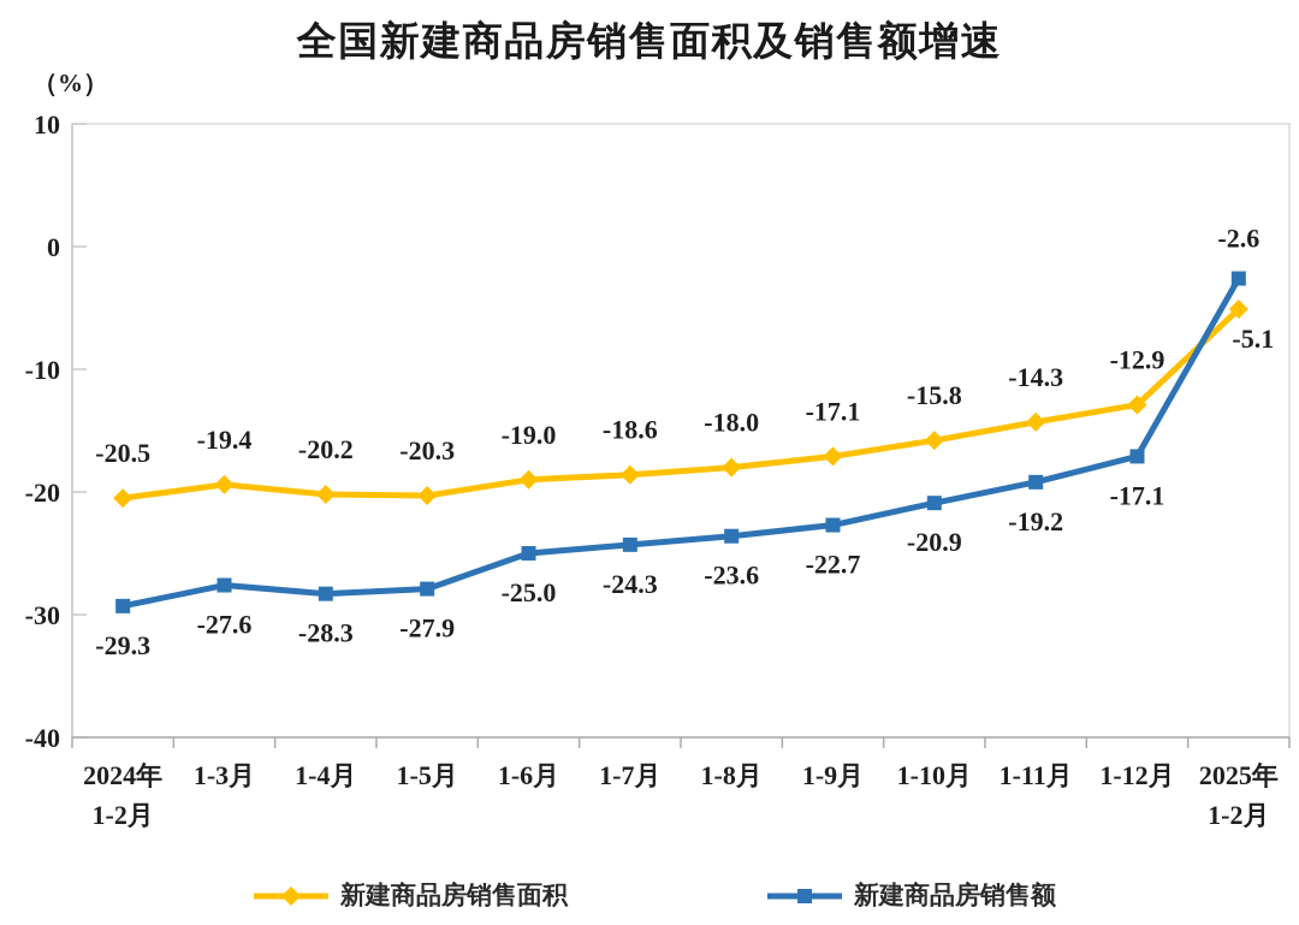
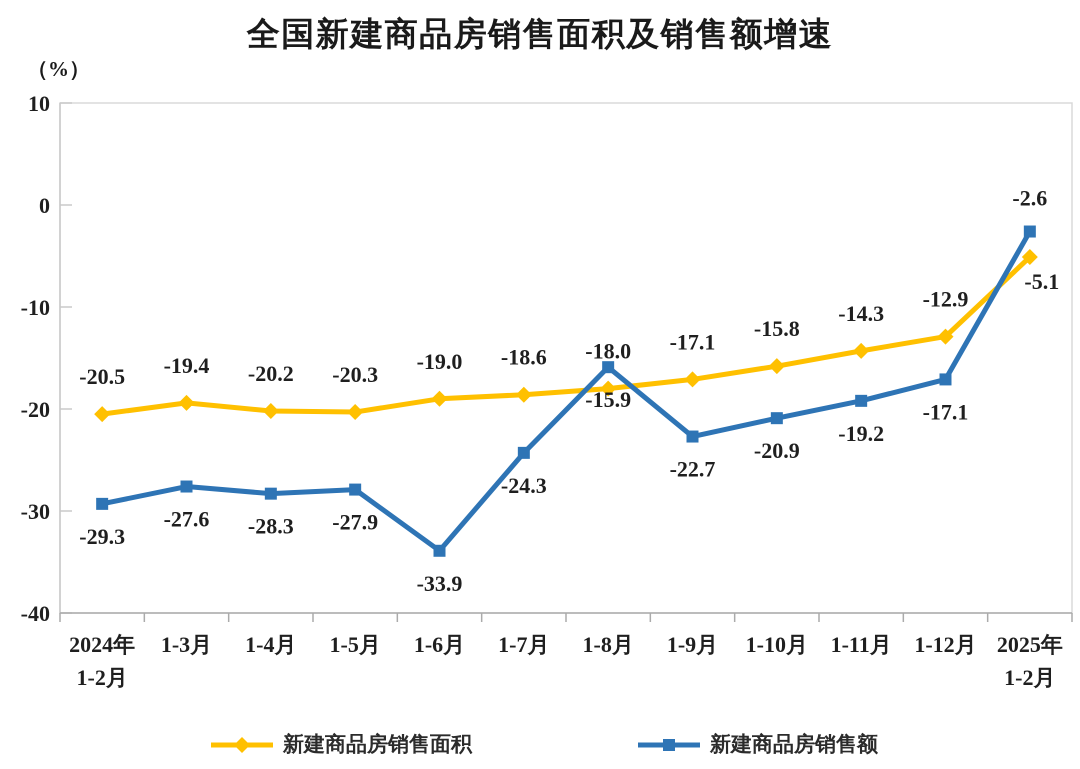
新建商品房销售额/1-6月: -25.0 -> -33.9
新建商品房销售额/1-8月: -23.6 -> -15.9
